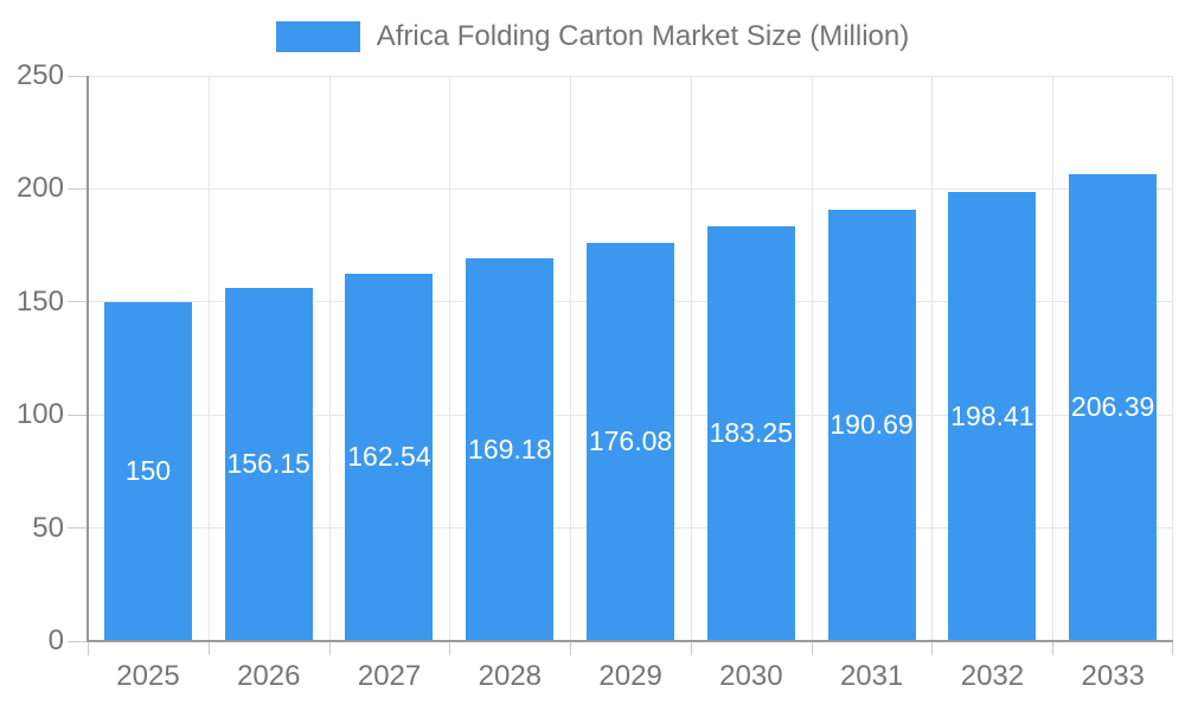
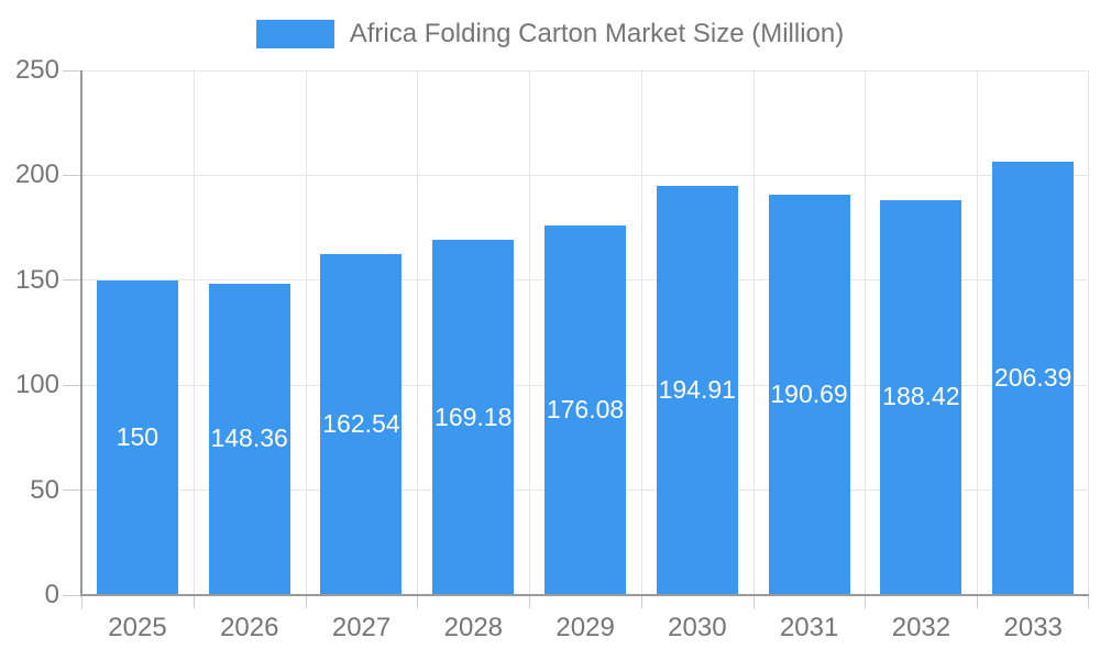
2026: 156.15 -> 148.36
2030: 183.25 -> 194.91
2032: 198.41 -> 188.42
